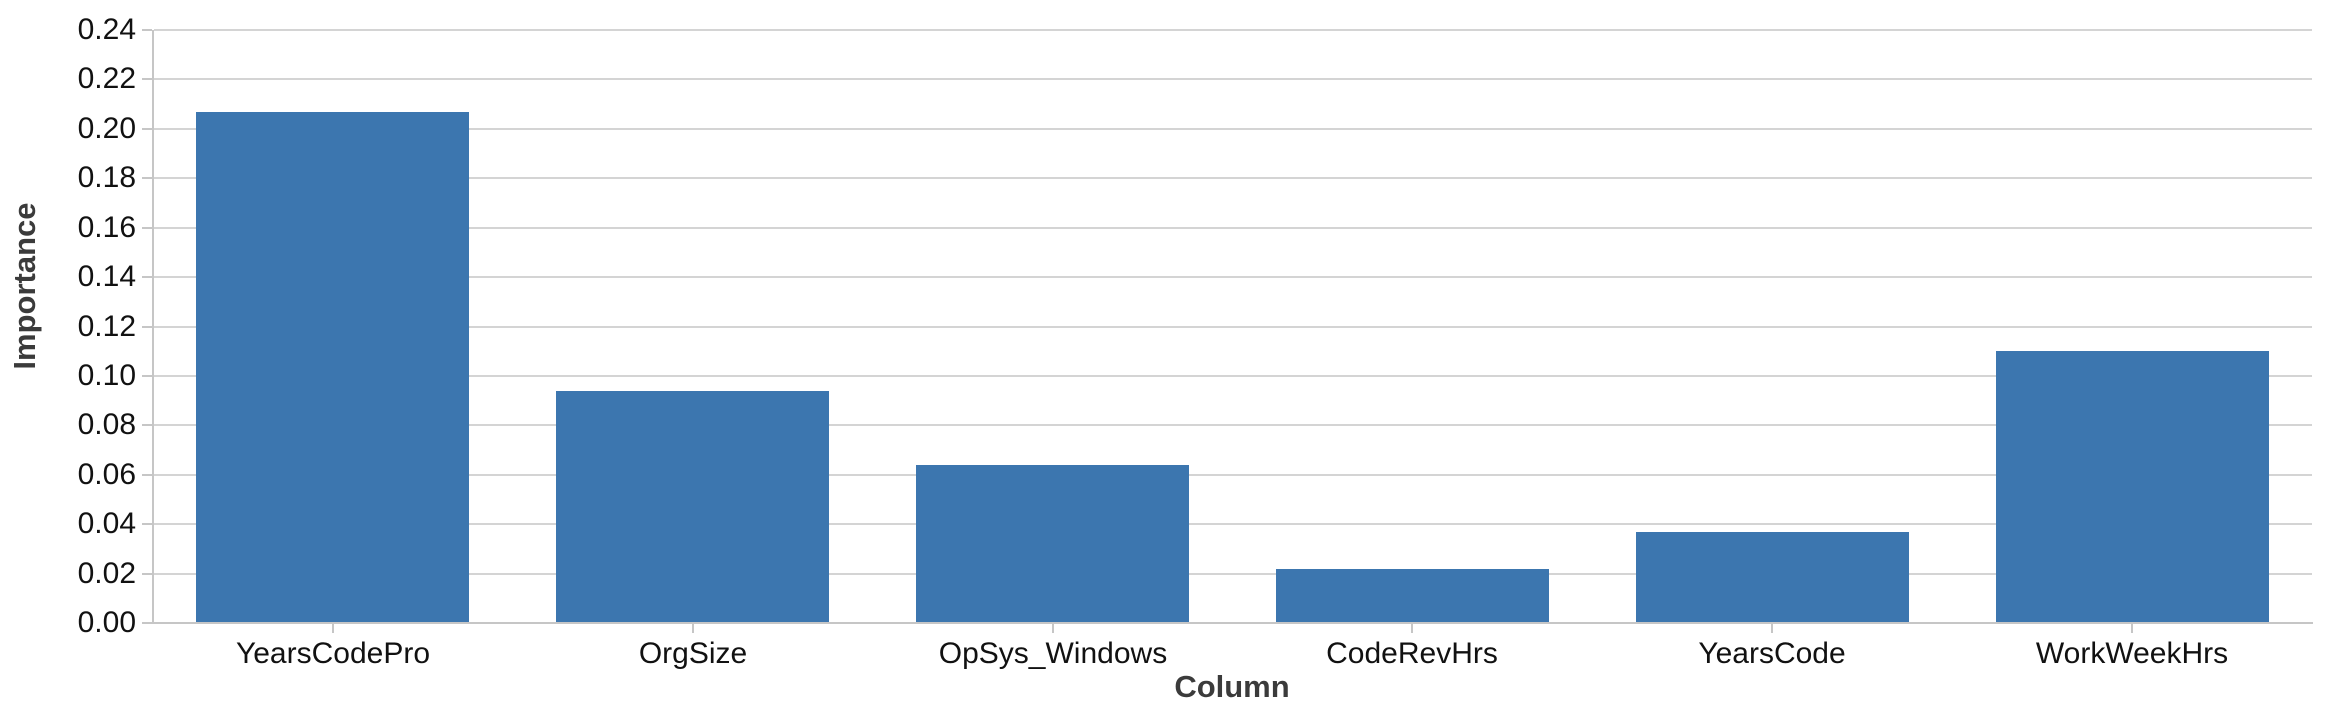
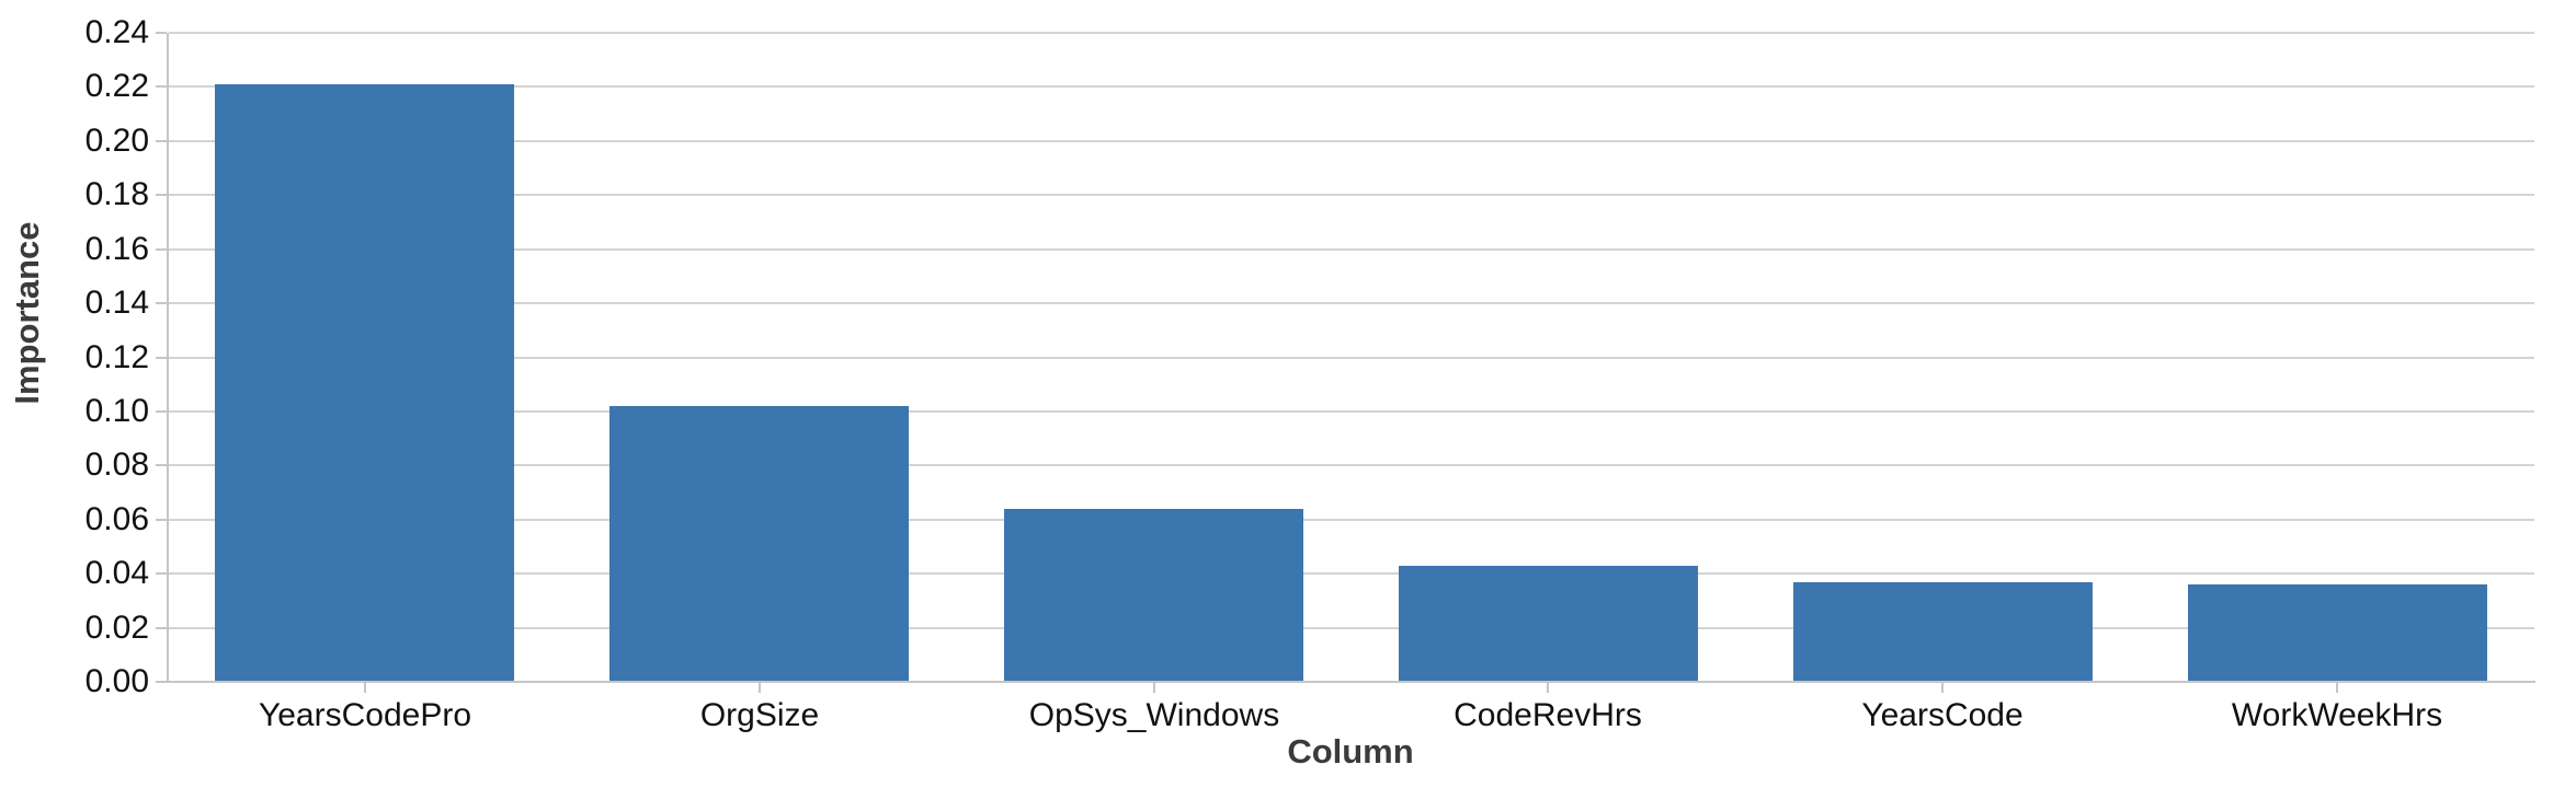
YearsCodePro: 0.207 -> 0.221
OrgSize: 0.094 -> 0.102
CodeRevHrs: 0.022 -> 0.043
WorkWeekHrs: 0.110 -> 0.036
